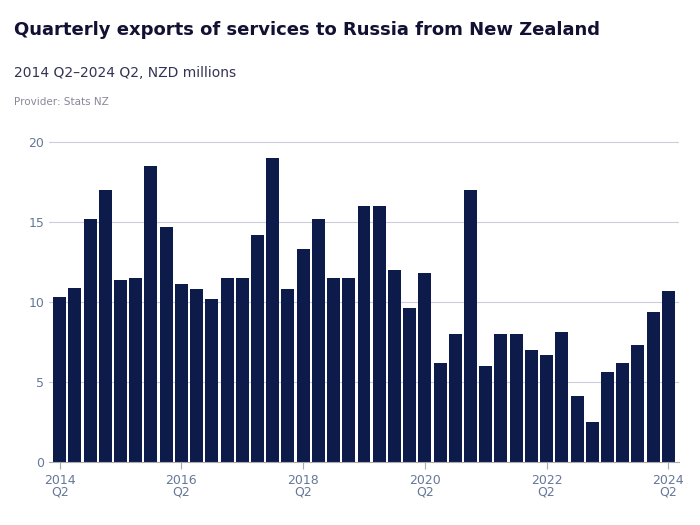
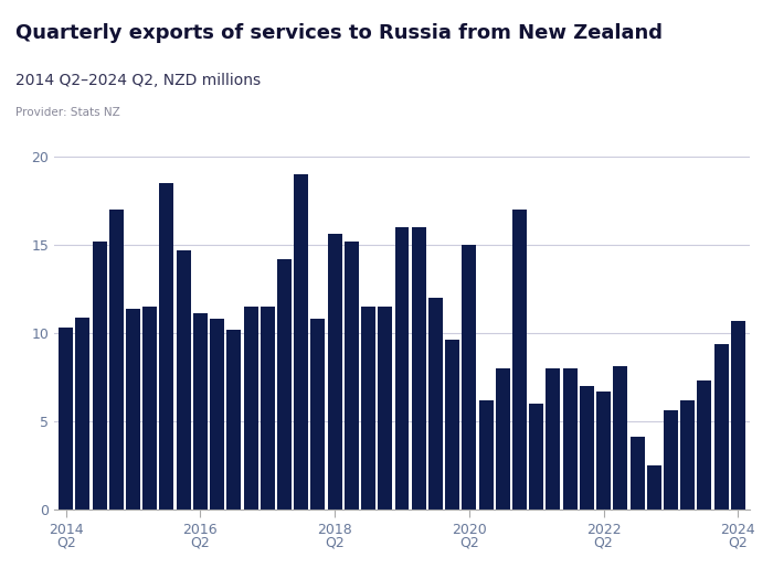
2018 Q2: 13.3 -> 15.6
2020 Q2: 11.8 -> 15.0
